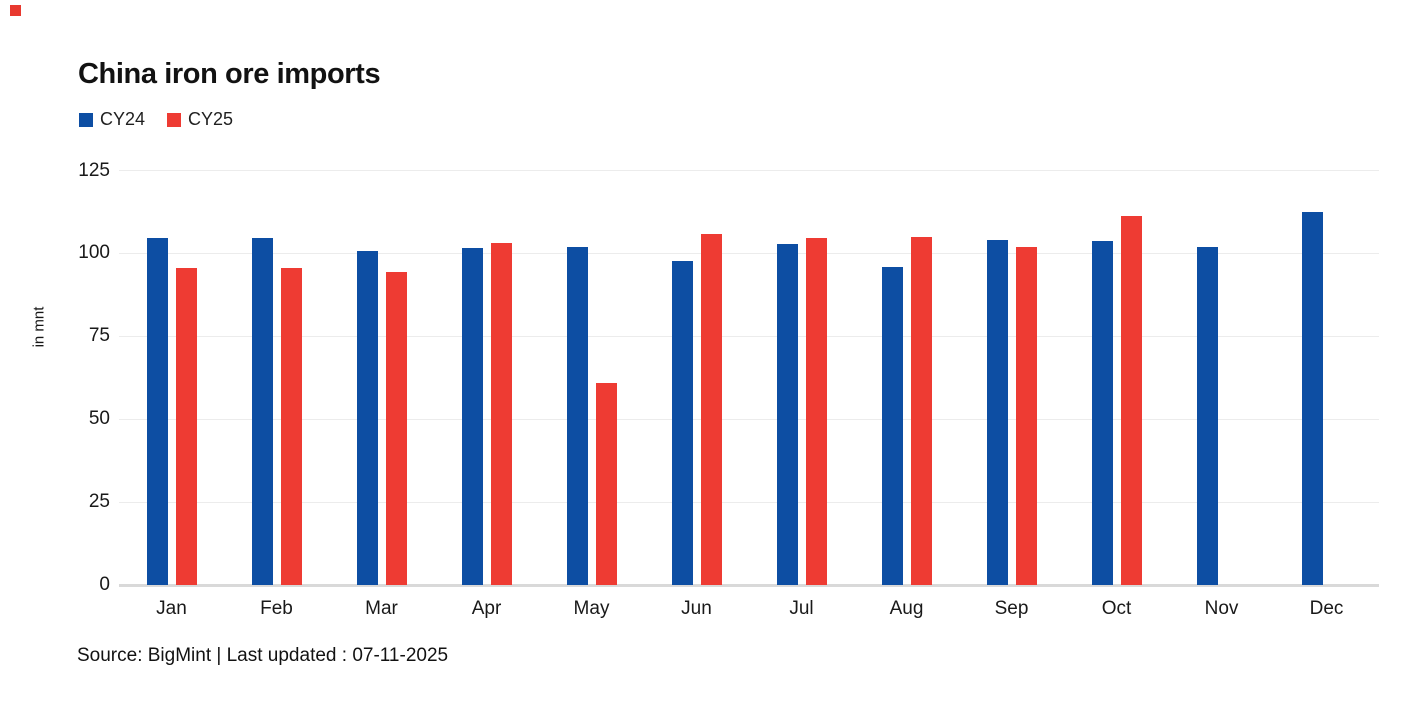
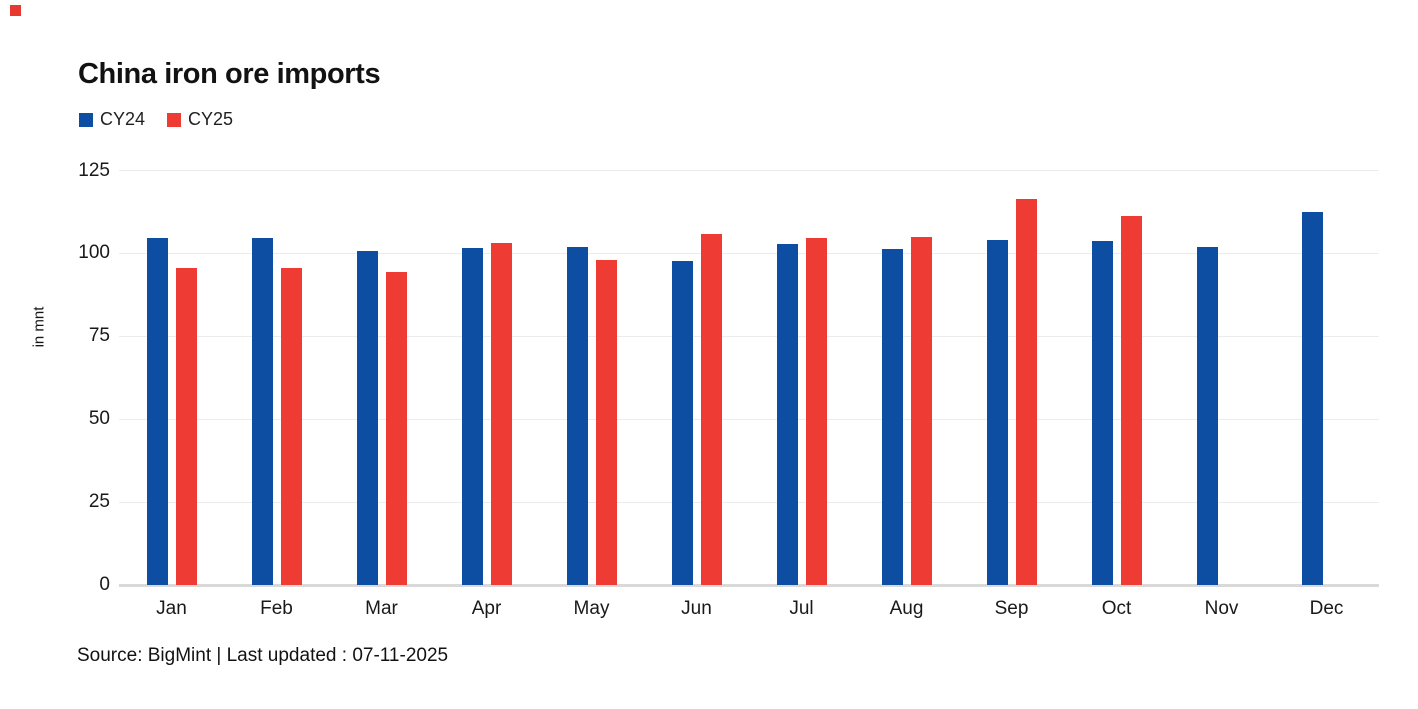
CY25/May: 61 -> 98
CY24/Aug: 96 -> 101
CY25/Sep: 102 -> 116
